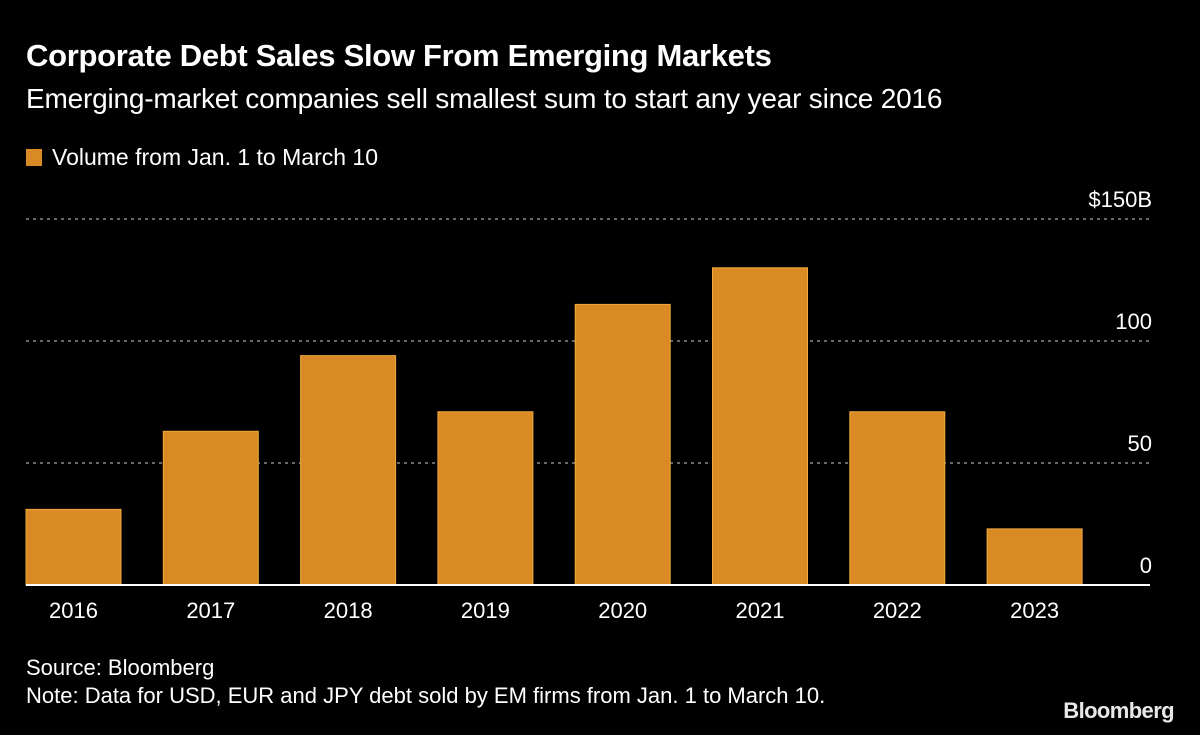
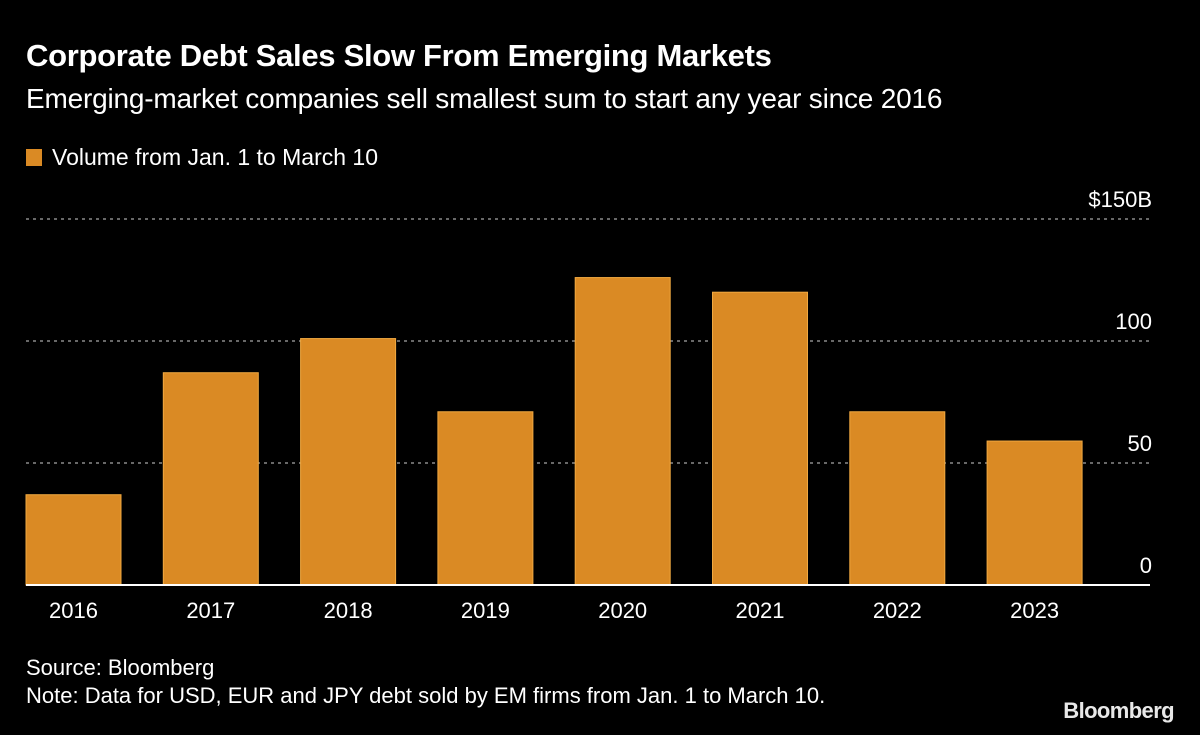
2016: $31B -> $37B
2017: $63B -> $87B
2018: $94B -> $101B
2020: $115B -> $126B
2021: $130B -> $120B
2023: $23B -> $59B
